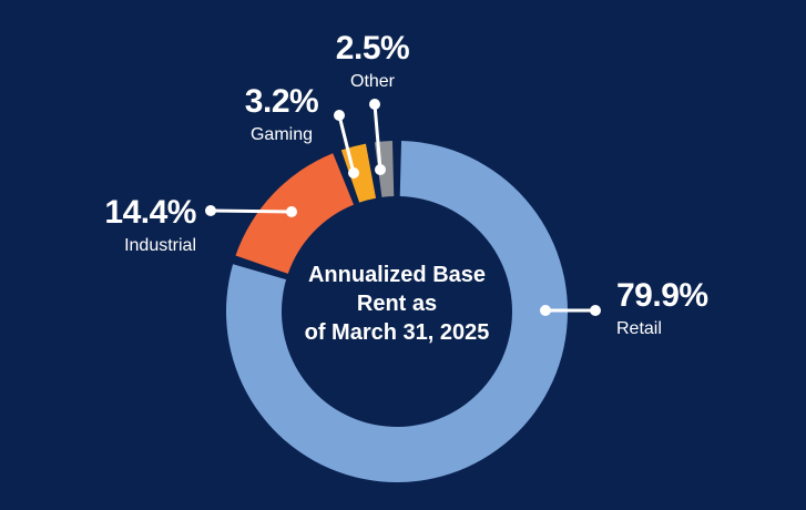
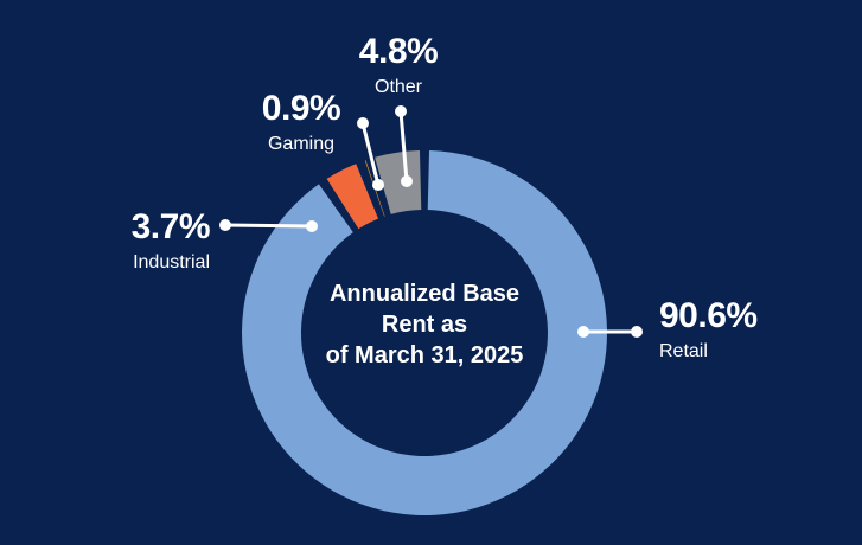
Retail: 79.9% -> 90.6%
Industrial: 14.4% -> 3.7%
Gaming: 3.2% -> 0.9%
Other: 2.5% -> 4.8%
